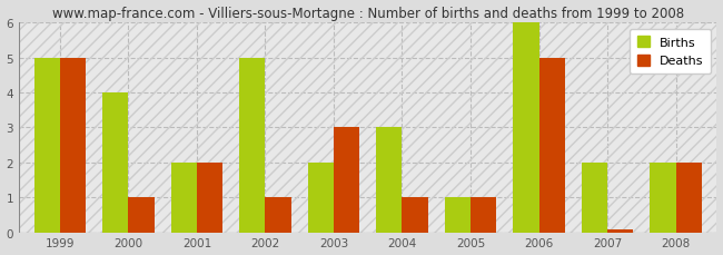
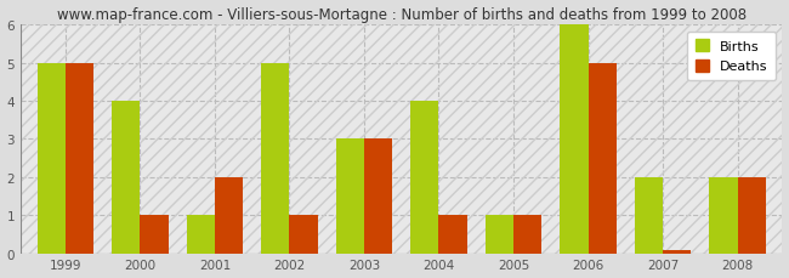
Births/2001: 2 -> 1
Births/2003: 2 -> 3
Births/2004: 3 -> 4
